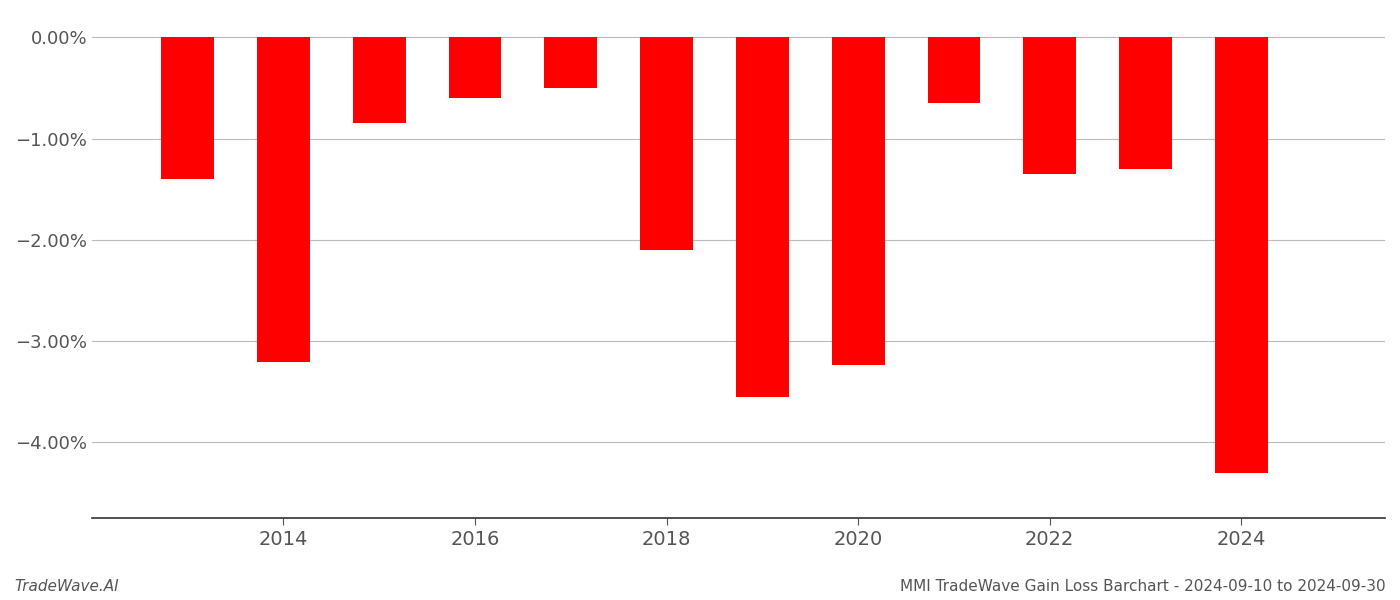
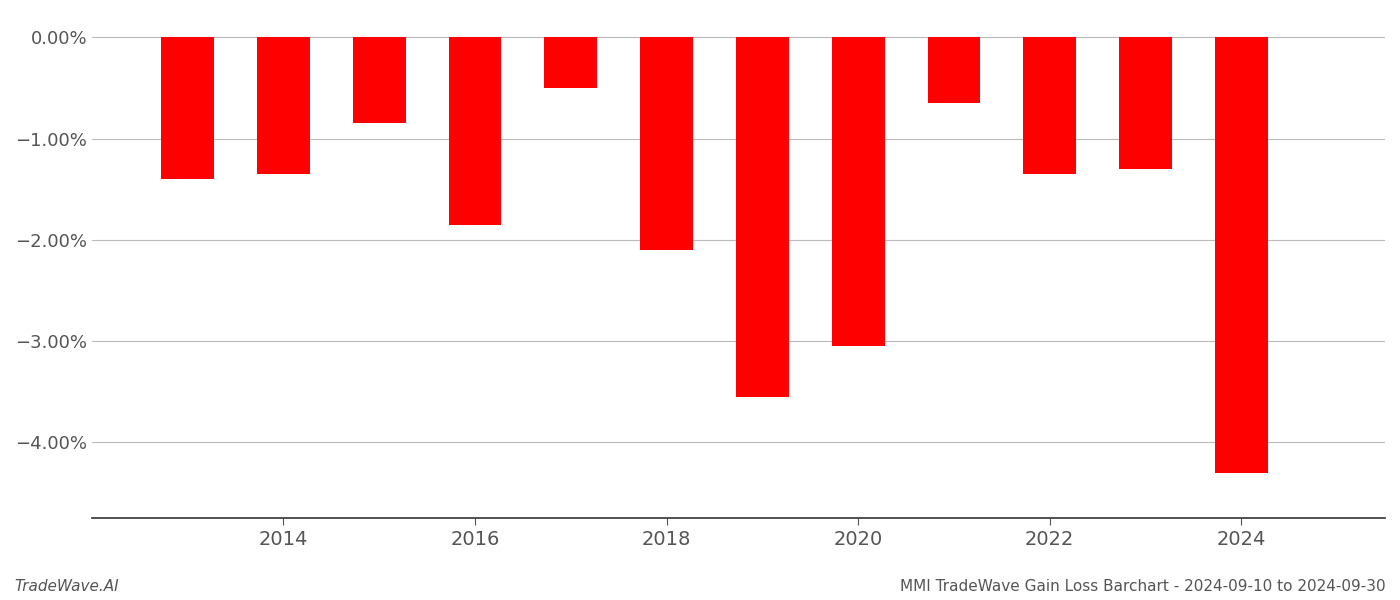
2014: -3.21% -> -1.35%
2016: -0.60% -> -1.85%
2020: -3.24% -> -3.05%
